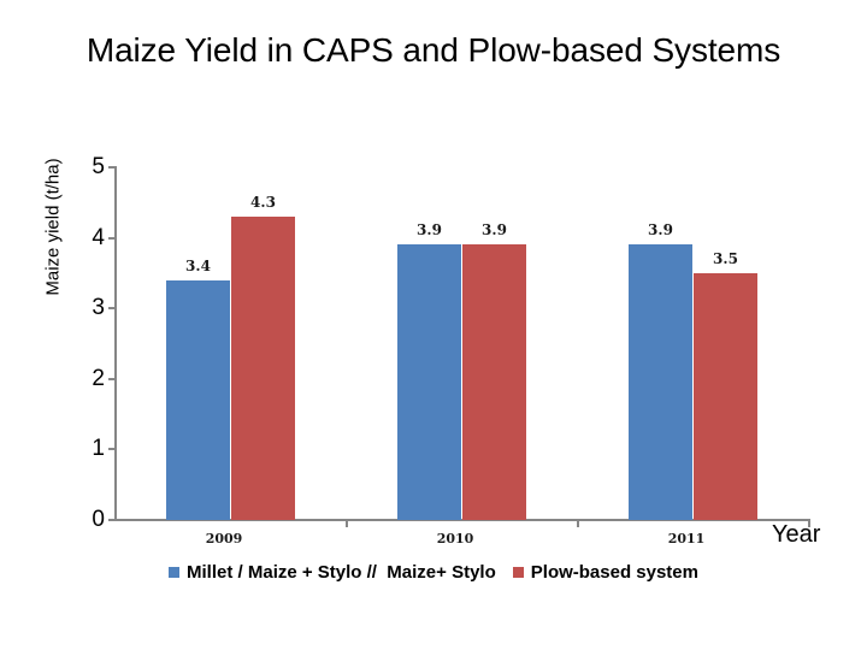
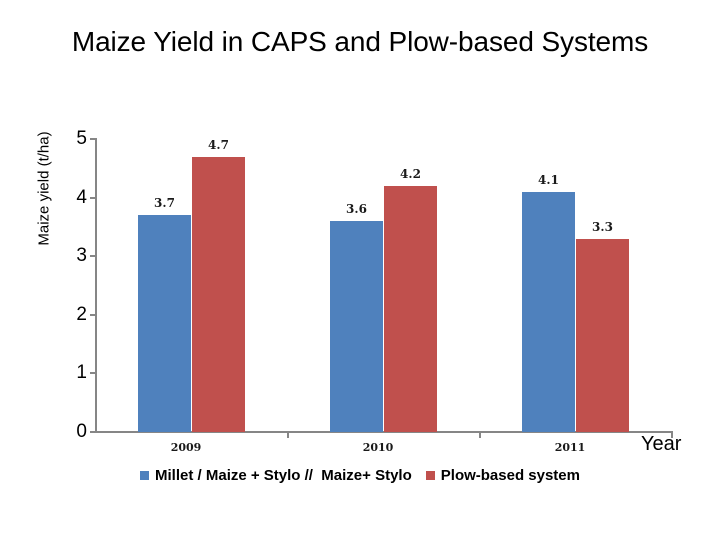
Millet / Maize + Stylo // Maize+ Stylo/2009: 3.4 -> 3.7
Plow-based system/2009: 4.3 -> 4.7
Millet / Maize + Stylo // Maize+ Stylo/2010: 3.9 -> 3.6
Plow-based system/2010: 3.9 -> 4.2
Millet / Maize + Stylo // Maize+ Stylo/2011: 3.9 -> 4.1
Plow-based system/2011: 3.5 -> 3.3
